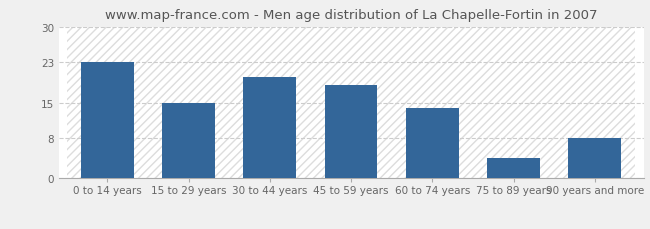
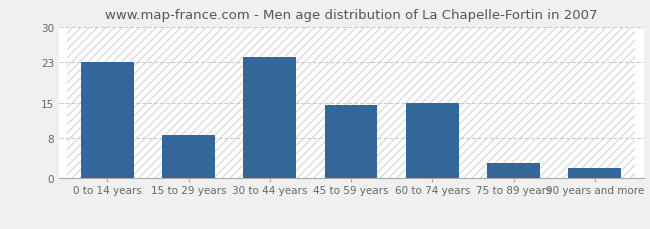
15 to 29 years: 15.0 -> 8.5
30 to 44 years: 20.0 -> 24.0
45 to 59 years: 18.4 -> 14.5
60 to 74 years: 14.0 -> 15.0
75 to 89 years: 4.0 -> 3.0
90 years and more: 8.0 -> 2.0
